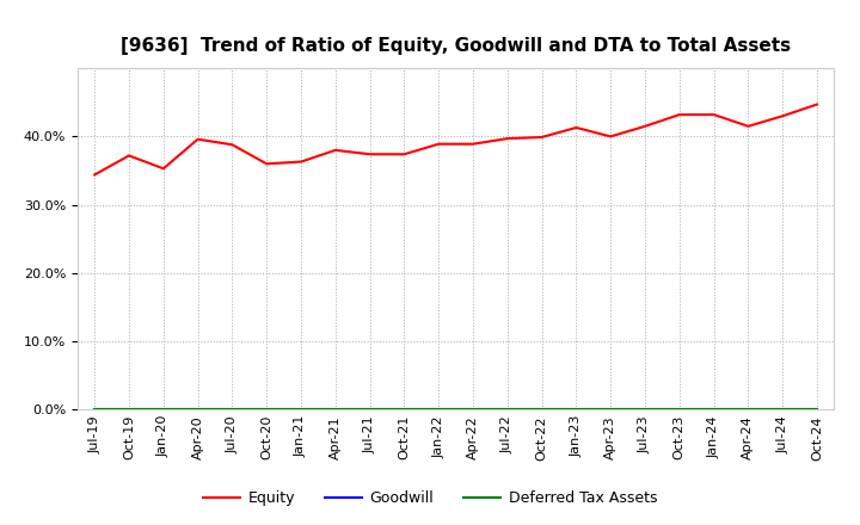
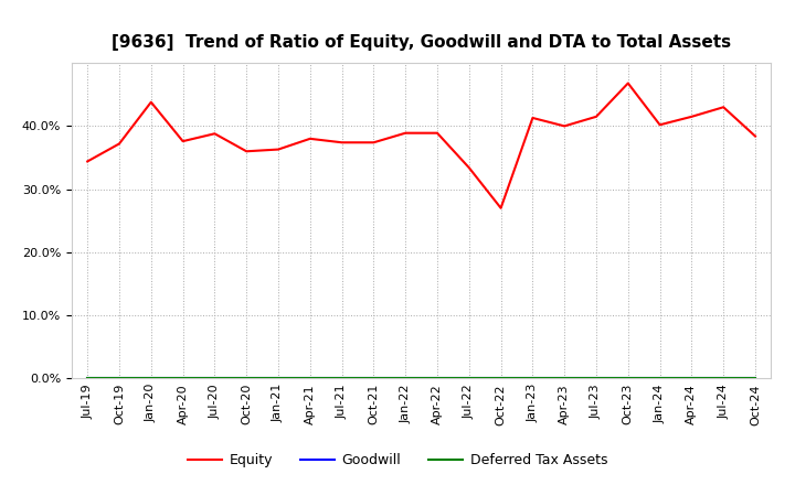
Equity/Jan-20: 35.3% -> 43.8%
Equity/Apr-20: 39.6% -> 37.6%
Equity/Jul-22: 39.7% -> 33.4%
Equity/Oct-22: 39.9% -> 27.0%
Equity/Oct-23: 43.2% -> 46.8%
Equity/Jan-24: 43.2% -> 40.2%
Equity/Oct-24: 44.7% -> 38.4%
